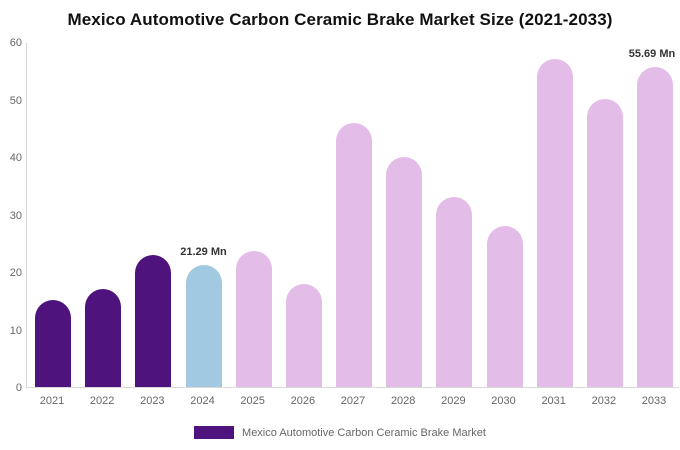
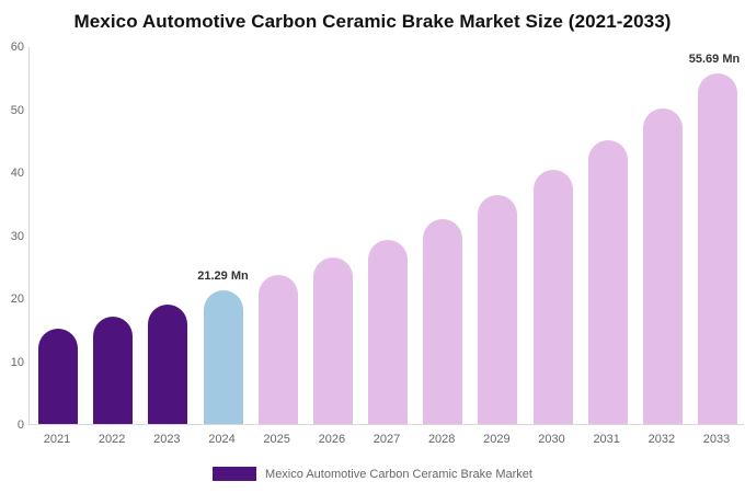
2023: 23 -> 19
2026: 18 -> 26
2027: 46 -> 29
2028: 40 -> 33
2029: 33 -> 36
2030: 28 -> 40
2031: 57 -> 45
